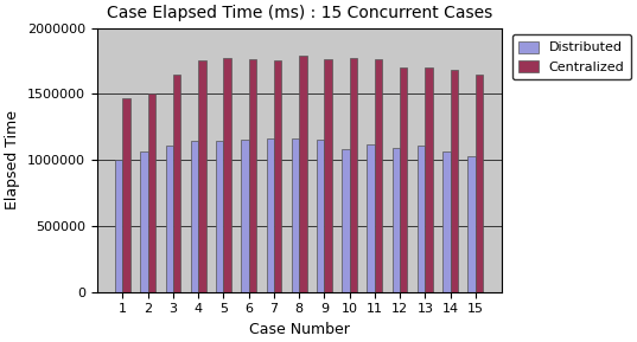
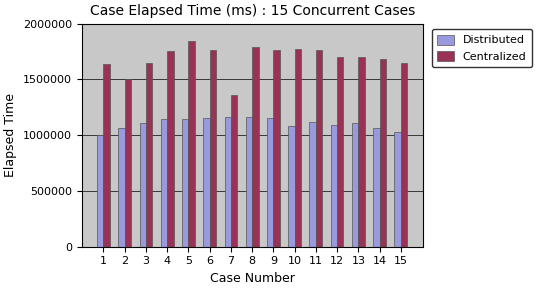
Centralized/1: 1470000 -> 1640000
Centralized/5: 1770000 -> 1840000
Centralized/7: 1750000 -> 1360000
